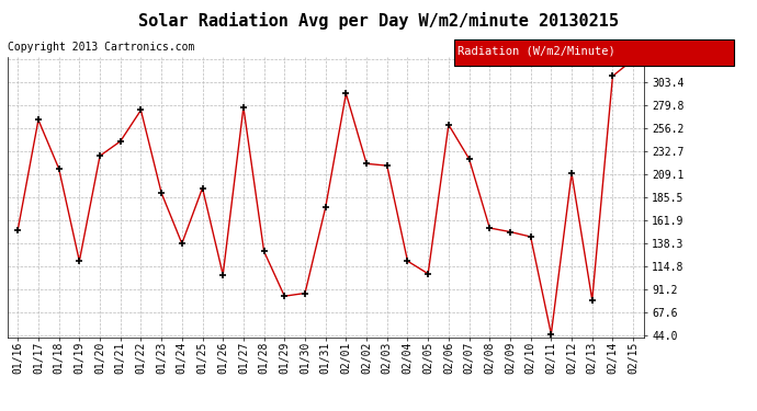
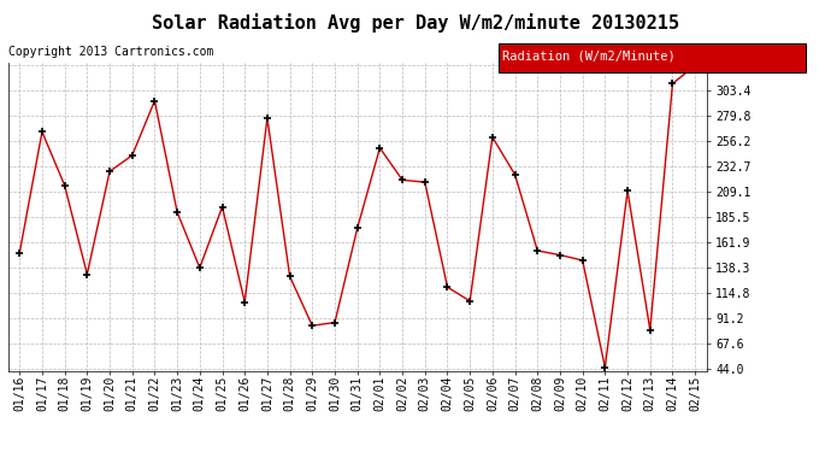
01/19: 120 -> 132
01/22: 275 -> 294
02/01: 292 -> 250
